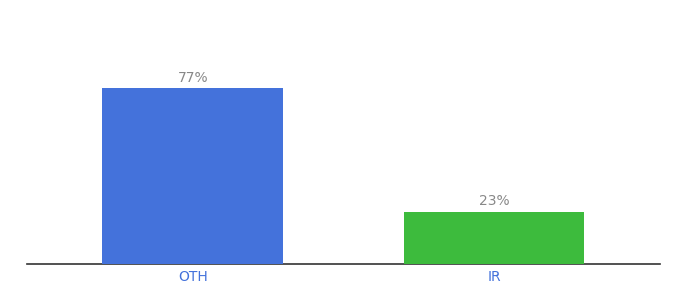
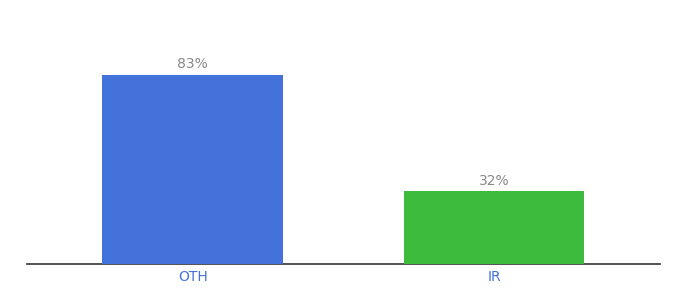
OTH: 77% -> 83%
IR: 23% -> 32%
